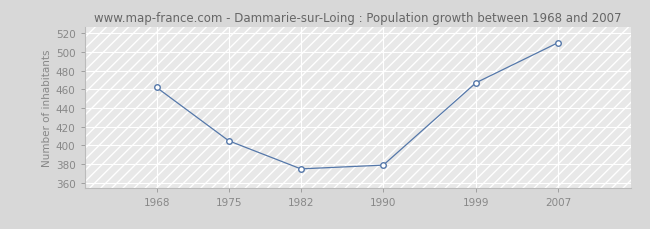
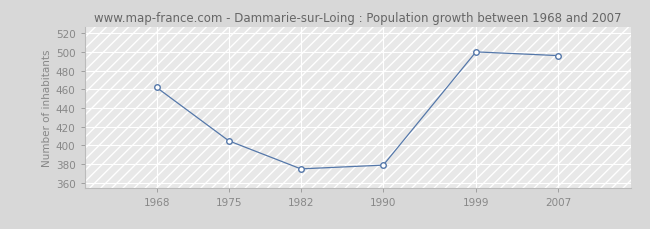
1999: 467 -> 500
2007: 510 -> 496
